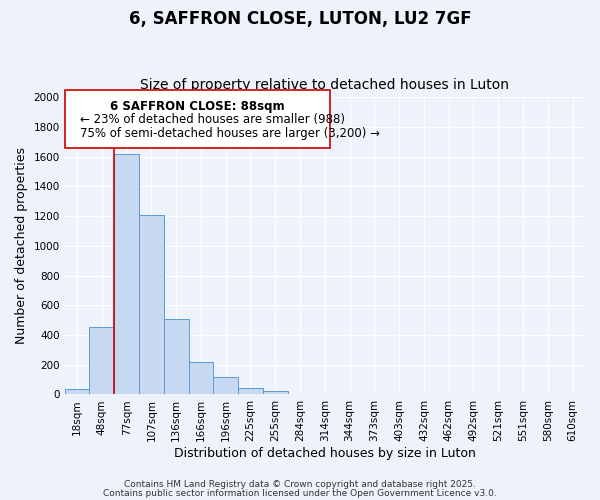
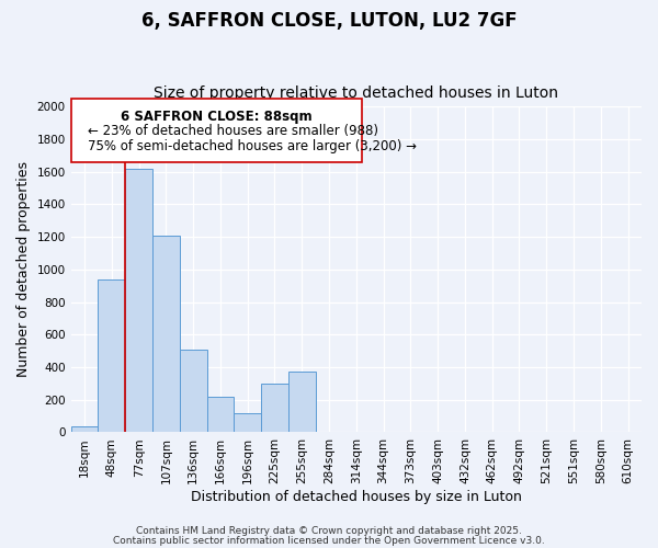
48sqm: 460 -> 940
225sqm: 40 -> 300
255sqm: 20 -> 370
